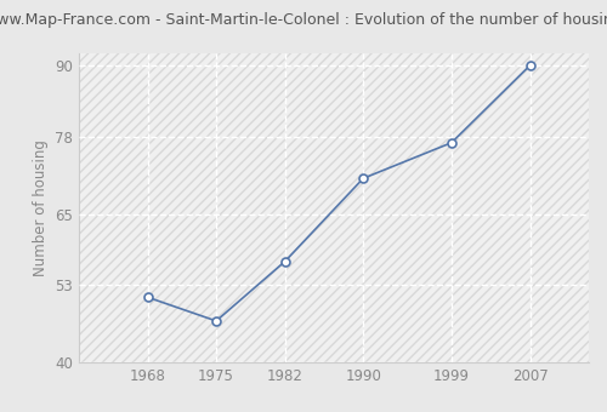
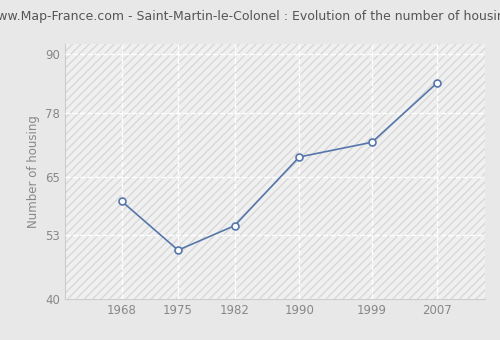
1968: 51 -> 60
1975: 47 -> 50
1982: 57 -> 55
1990: 71 -> 69
1999: 77 -> 72
2007: 90 -> 84
